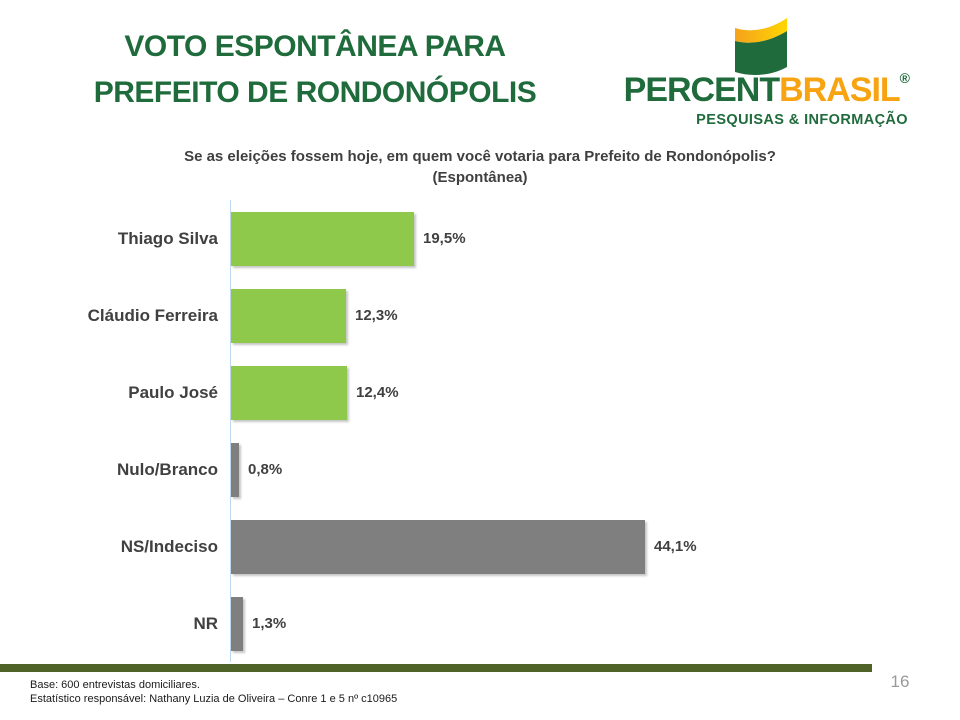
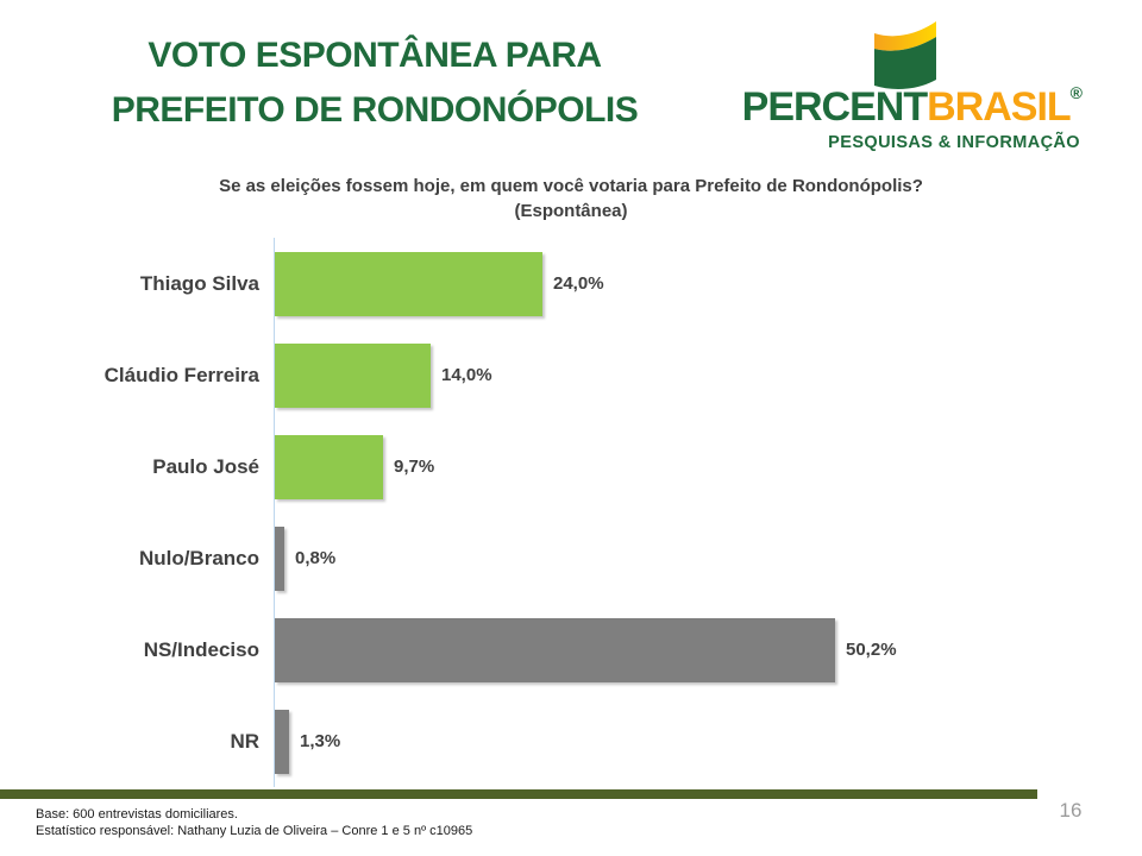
Thiago Silva: 19,5% -> 24,0%
Cláudio Ferreira: 12,3% -> 14,0%
Paulo José: 12,4% -> 9,7%
NS/Indeciso: 44,1% -> 50,2%
